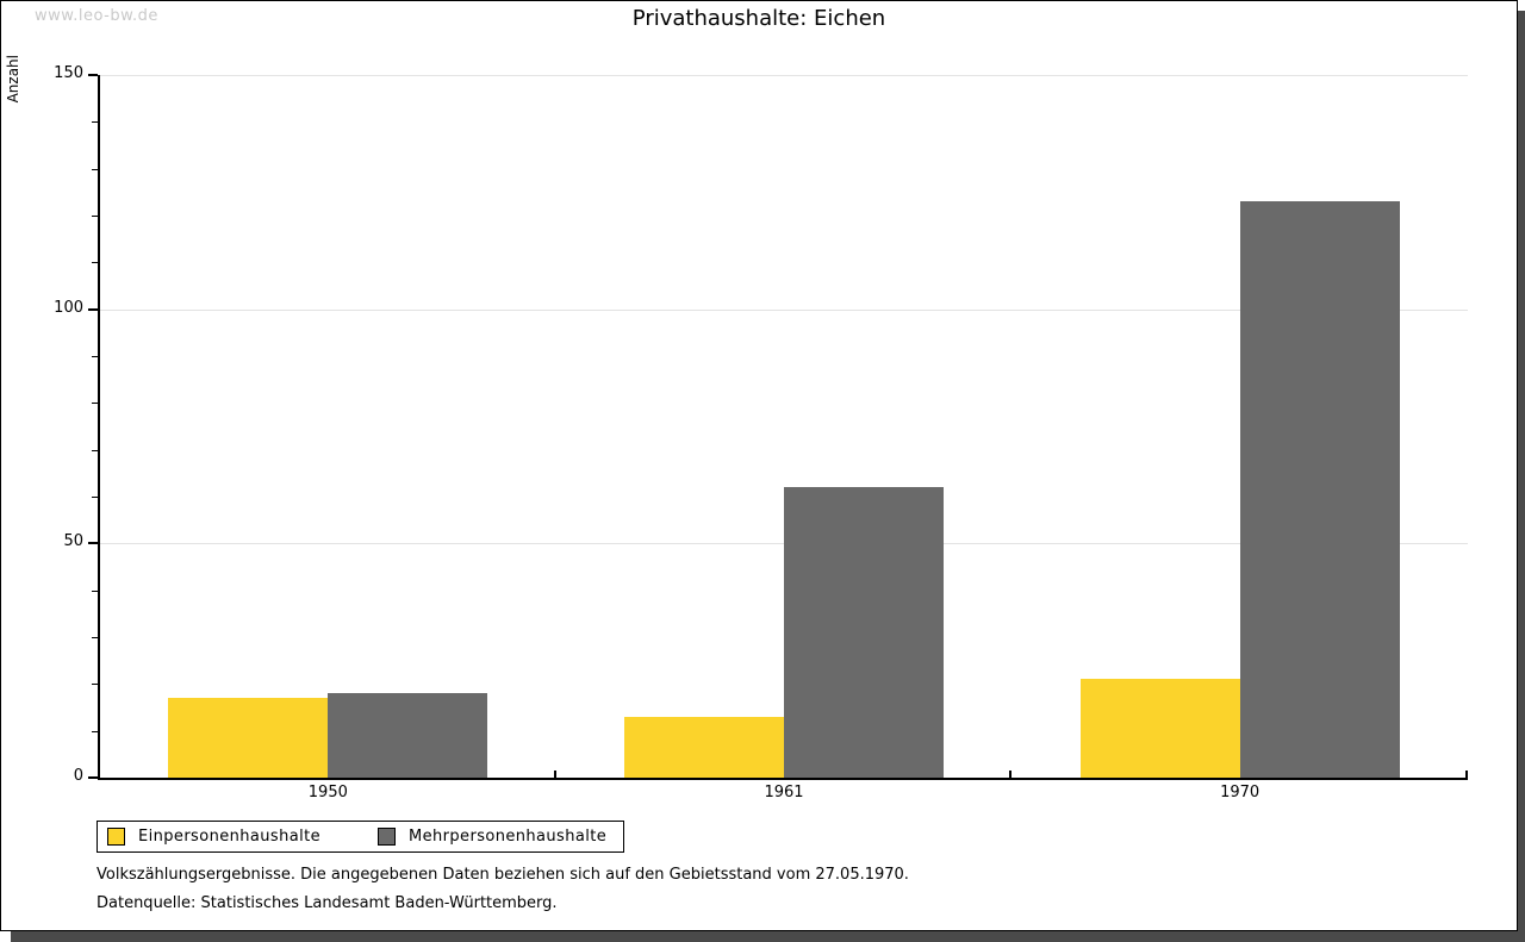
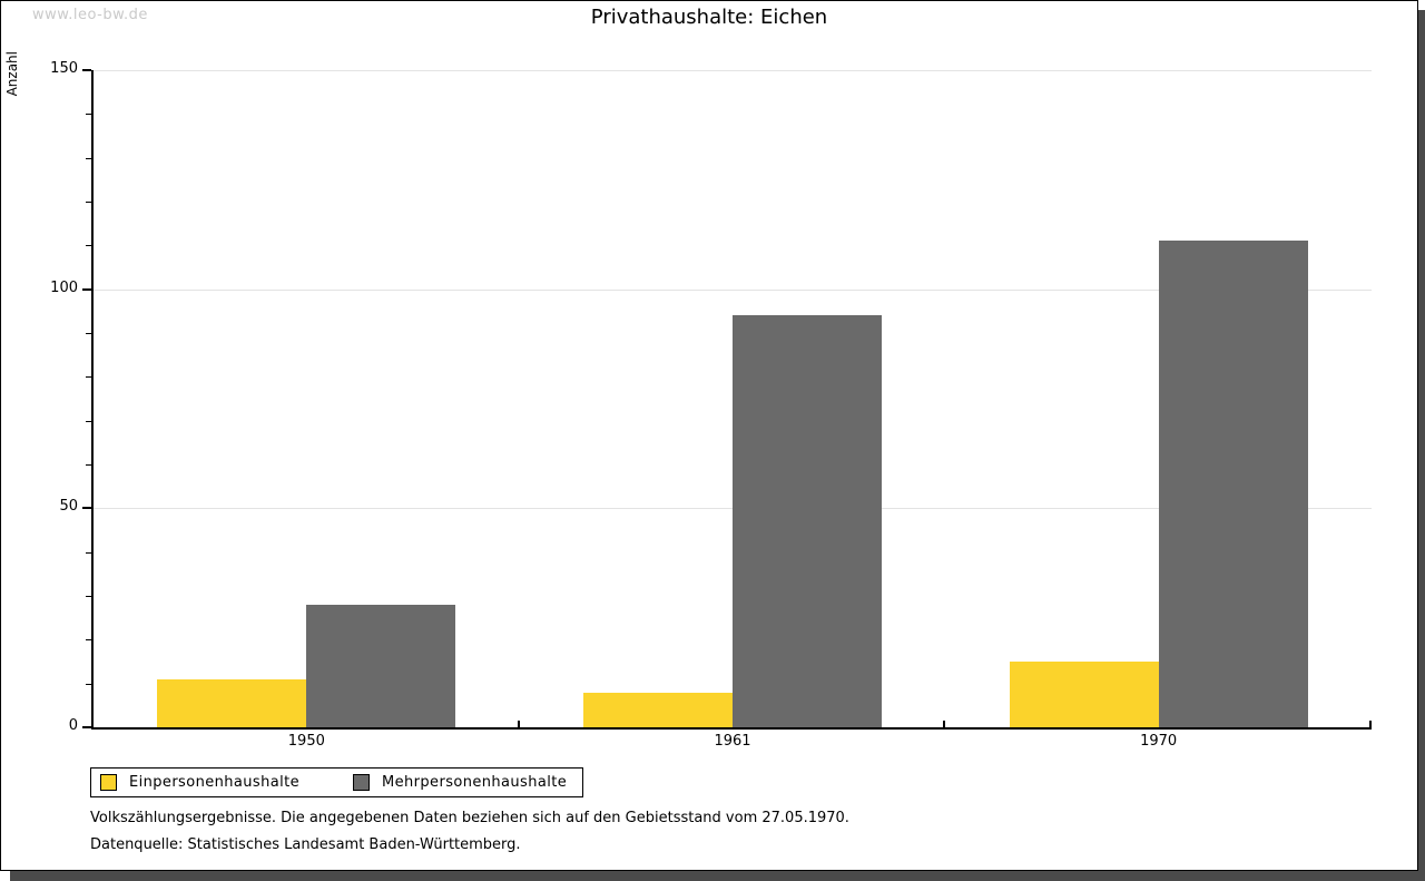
Einpersonenhaushalte/1950: 17 -> 11
Mehrpersonenhaushalte/1950: 18 -> 28
Einpersonenhaushalte/1961: 13 -> 8
Mehrpersonenhaushalte/1961: 62 -> 94
Einpersonenhaushalte/1970: 21 -> 15
Mehrpersonenhaushalte/1970: 123 -> 111
